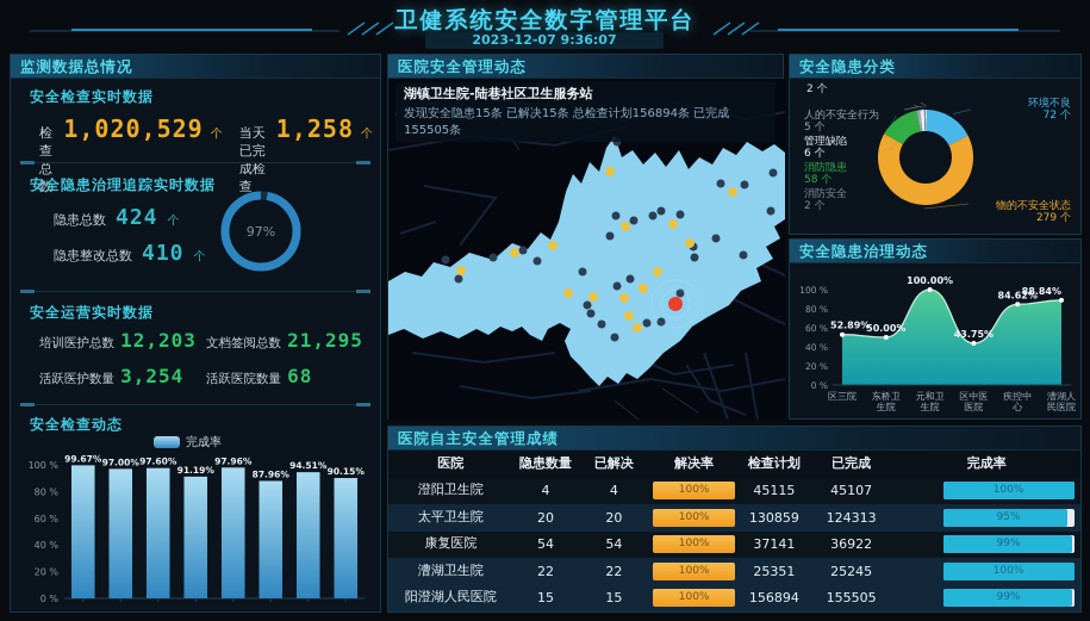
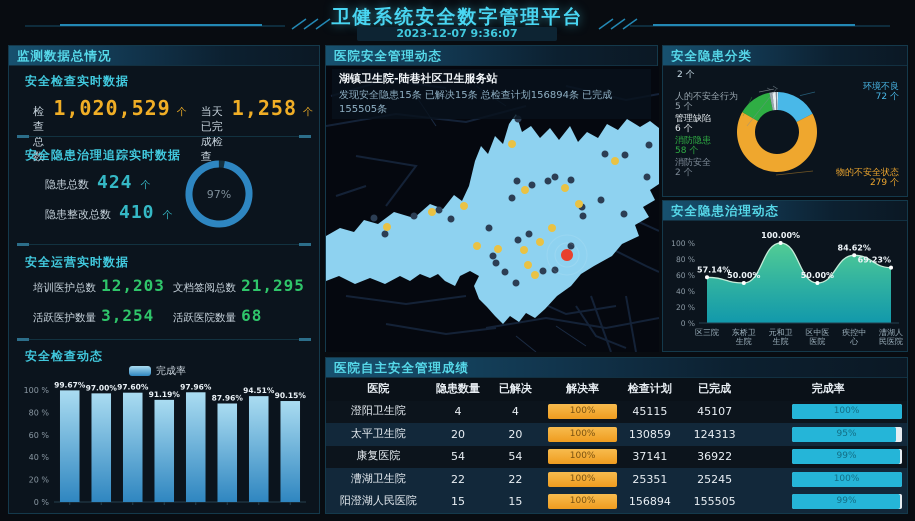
安全隐患治理动态/区三院: 52.89% -> 57.14%
安全隐患治理动态/区中医医院: 43.75% -> 50.00%
安全隐患治理动态/漕湖人民医院: 88.84% -> 69.23%
